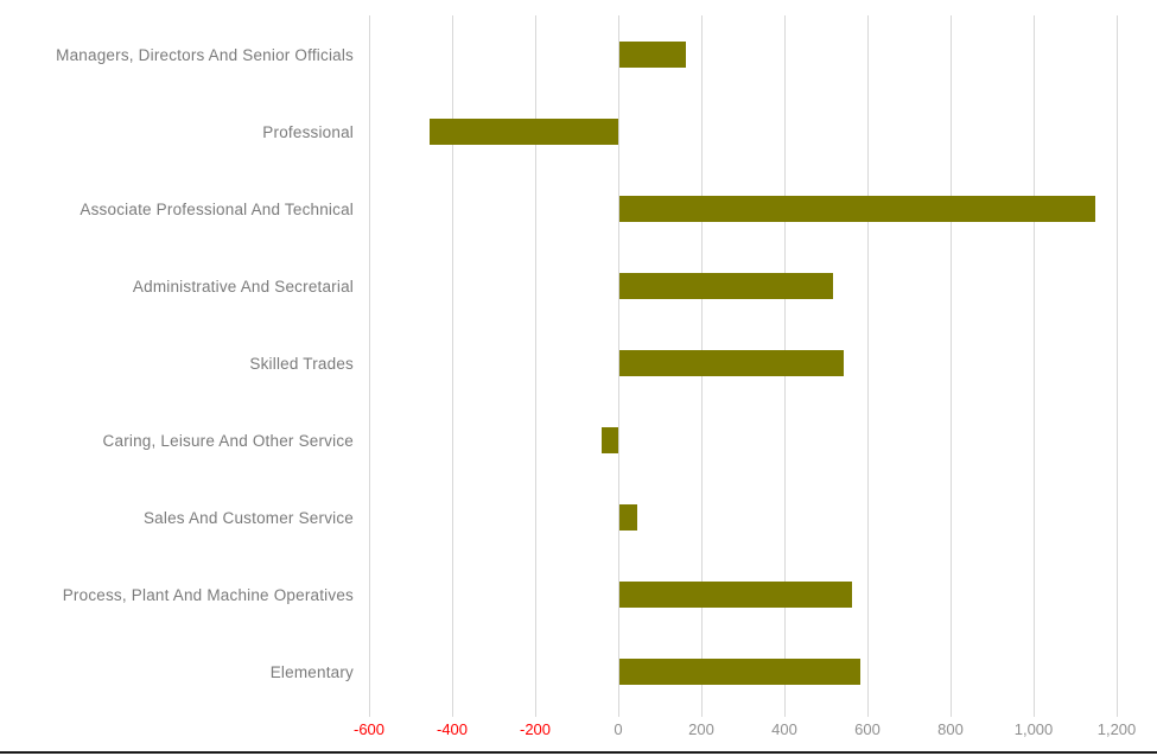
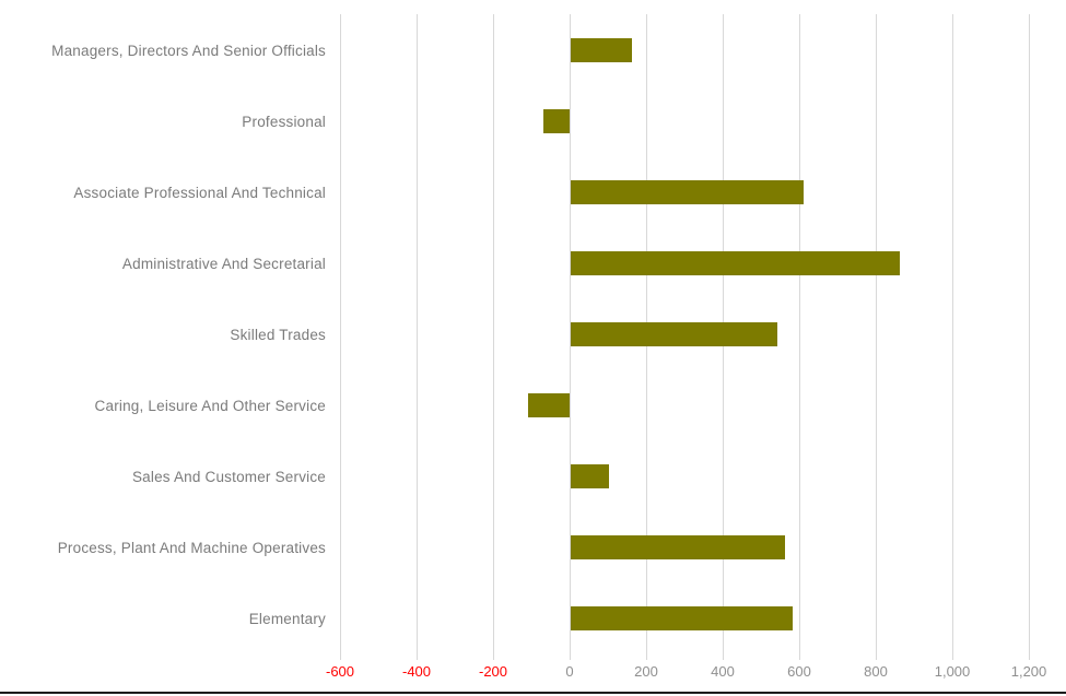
Professional: -460 -> -70
Associate Professional And Technical: 1150 -> 610
Administrative And Secretarial: 520 -> 860
Caring, Leisure And Other Service: -40 -> -110
Sales And Customer Service: 40 -> 100
